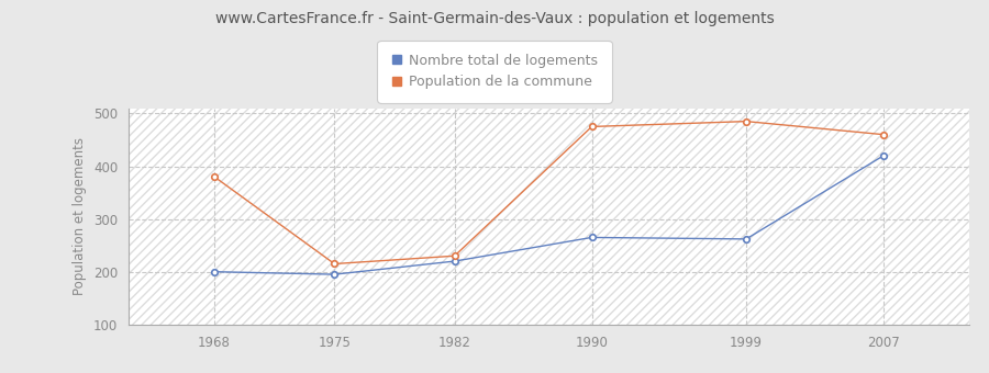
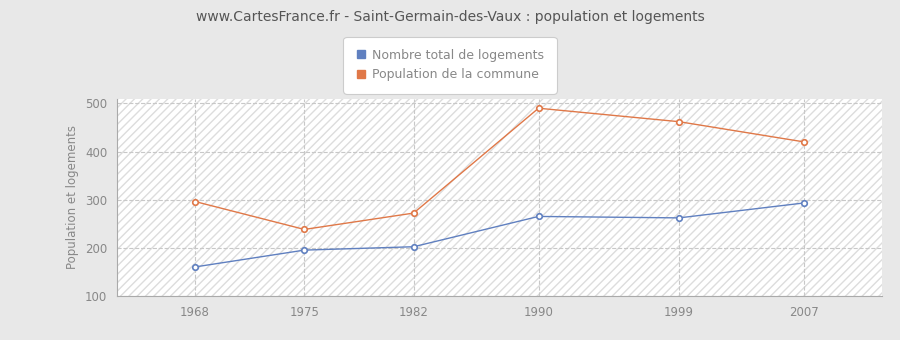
Nombre total de logements/1968: 200 -> 160
Population de la commune/1968: 380 -> 296
Population de la commune/1975: 215 -> 238
Nombre total de logements/1982: 220 -> 202
Population de la commune/1982: 230 -> 272
Population de la commune/1990: 475 -> 490
Population de la commune/1999: 485 -> 462
Nombre total de logements/2007: 420 -> 293
Population de la commune/2007: 460 -> 420
